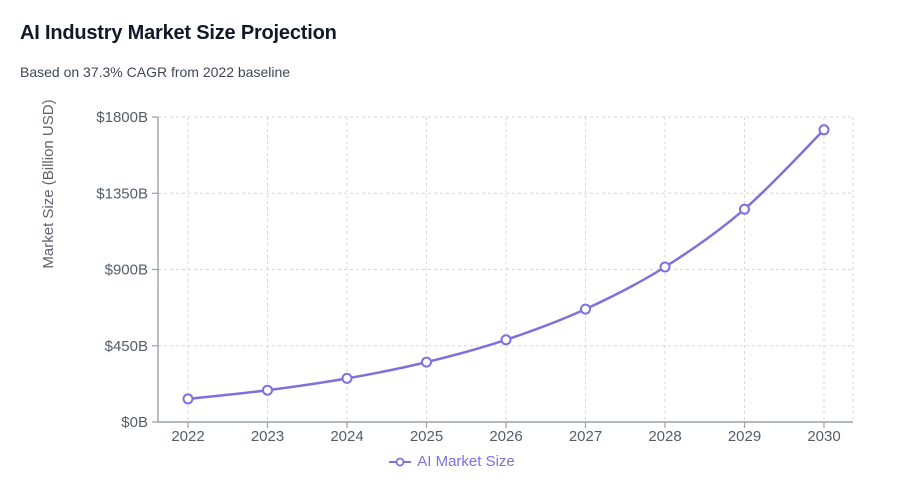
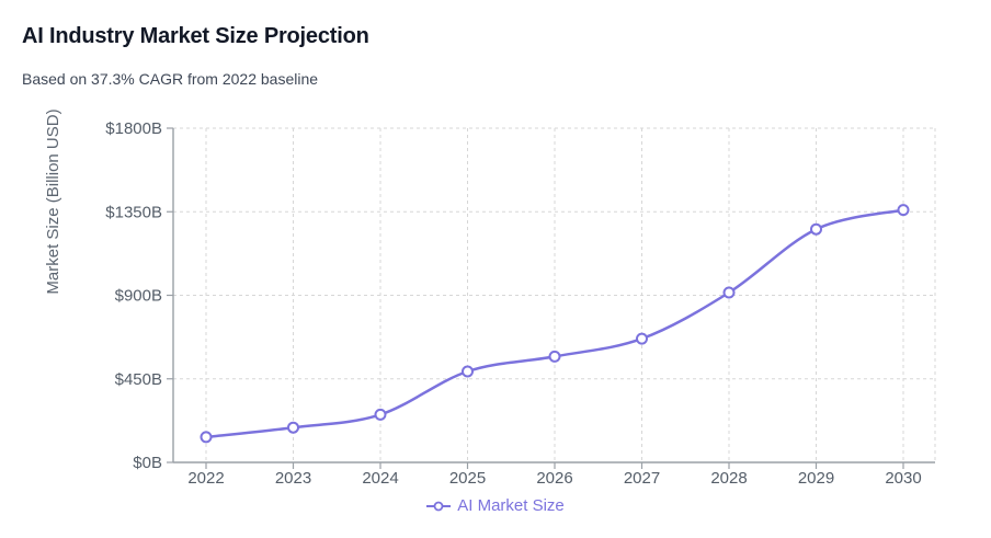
2025: $350B -> $490B
2026: $490B -> $570B
2030: $1720B -> $1360B
